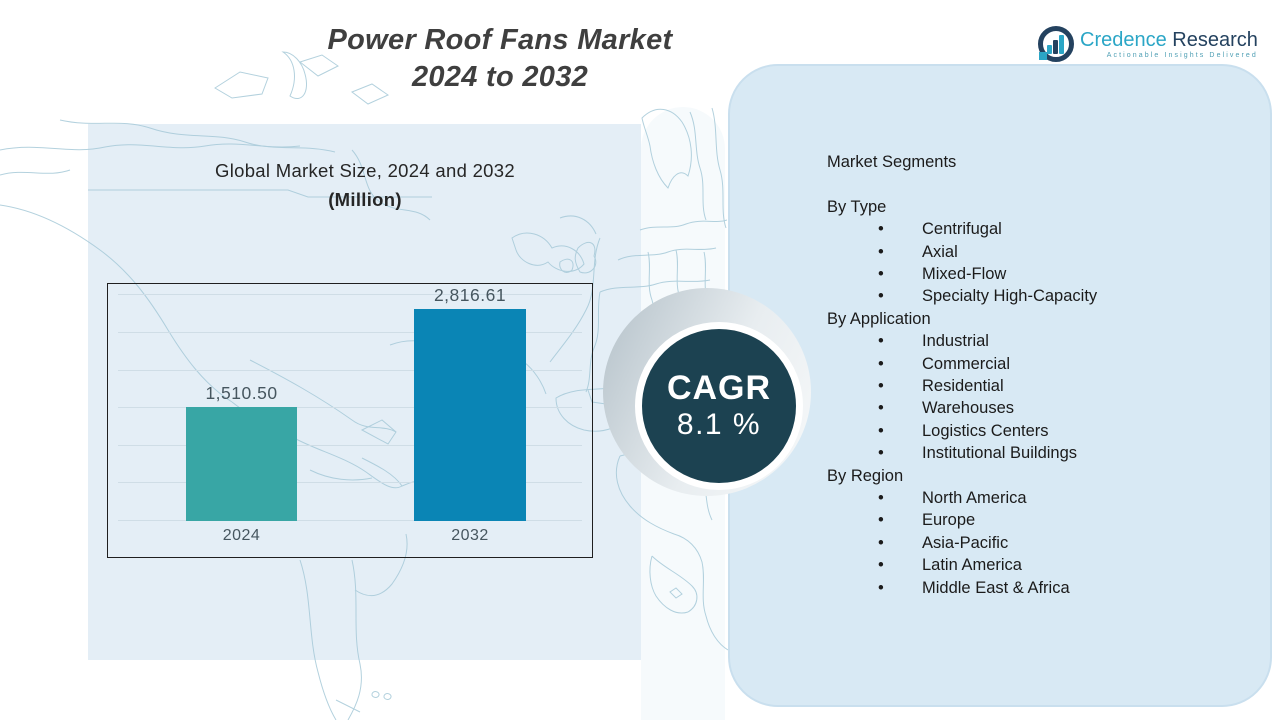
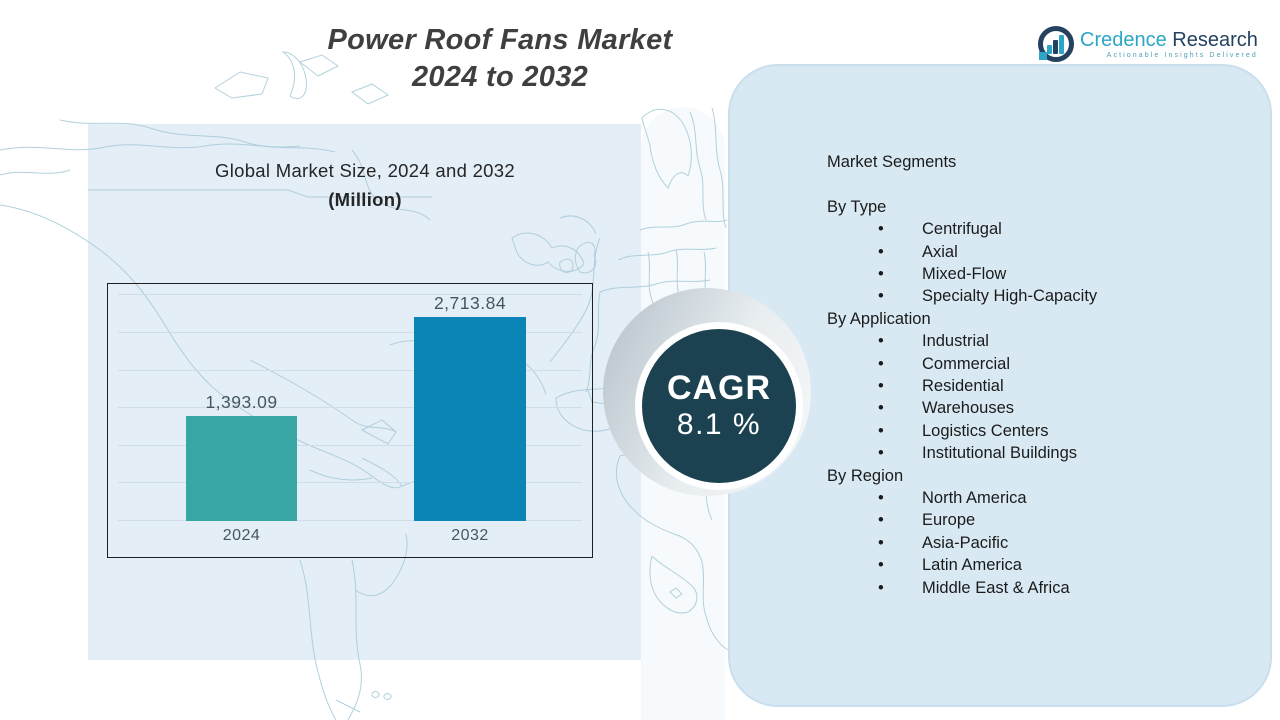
2024: 1,510.50 -> 1,393.09
2032: 2,816.61 -> 2,713.84
